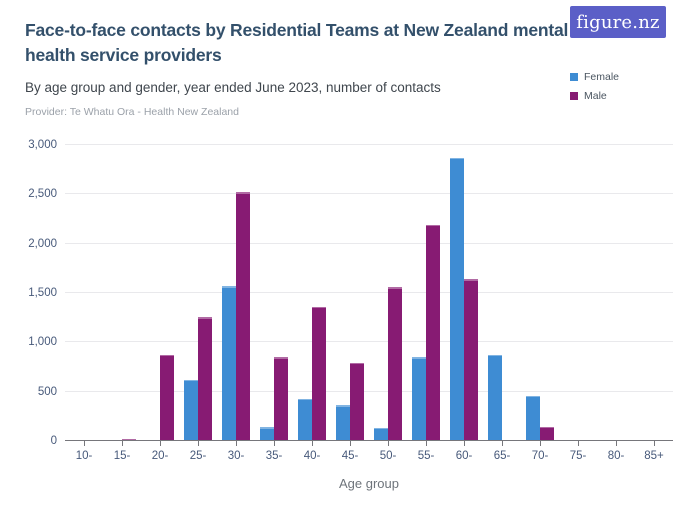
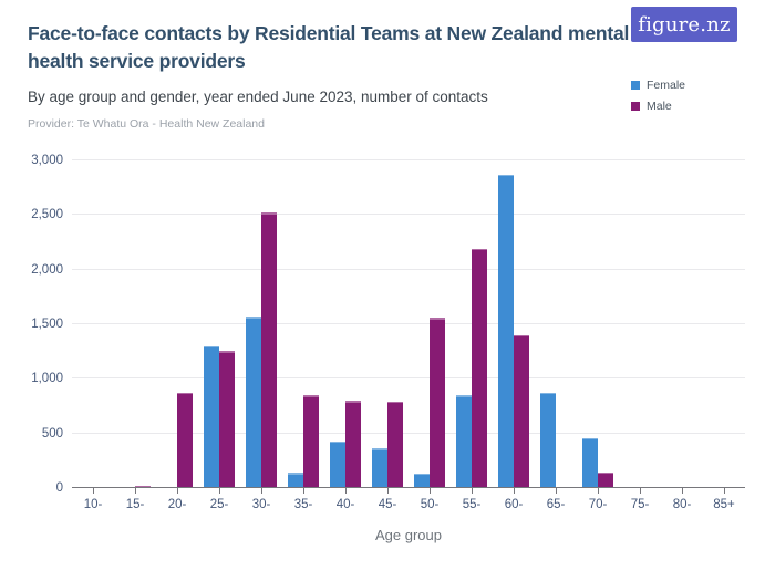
Female/25-: 600 -> 1300
Male/40-: 1400 -> 800
Male/60-: 1600 -> 1400
